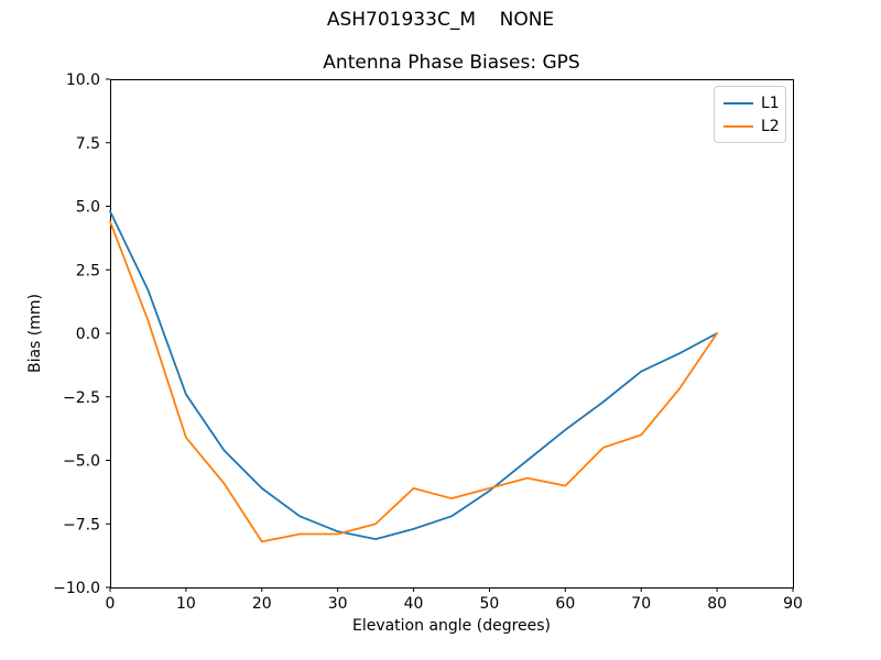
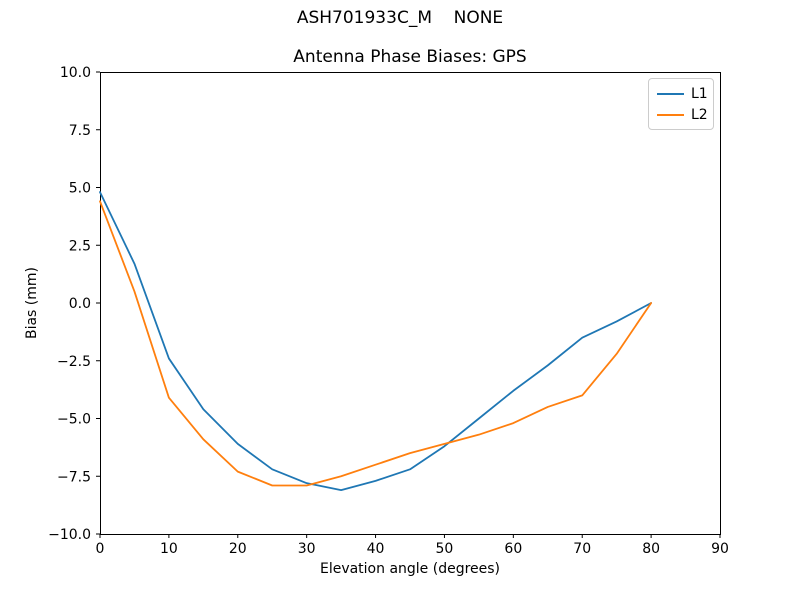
L2/20: -8.2 -> -7.3
L2/40: -6.1 -> -7.0
L2/60: -6.0 -> -5.2
